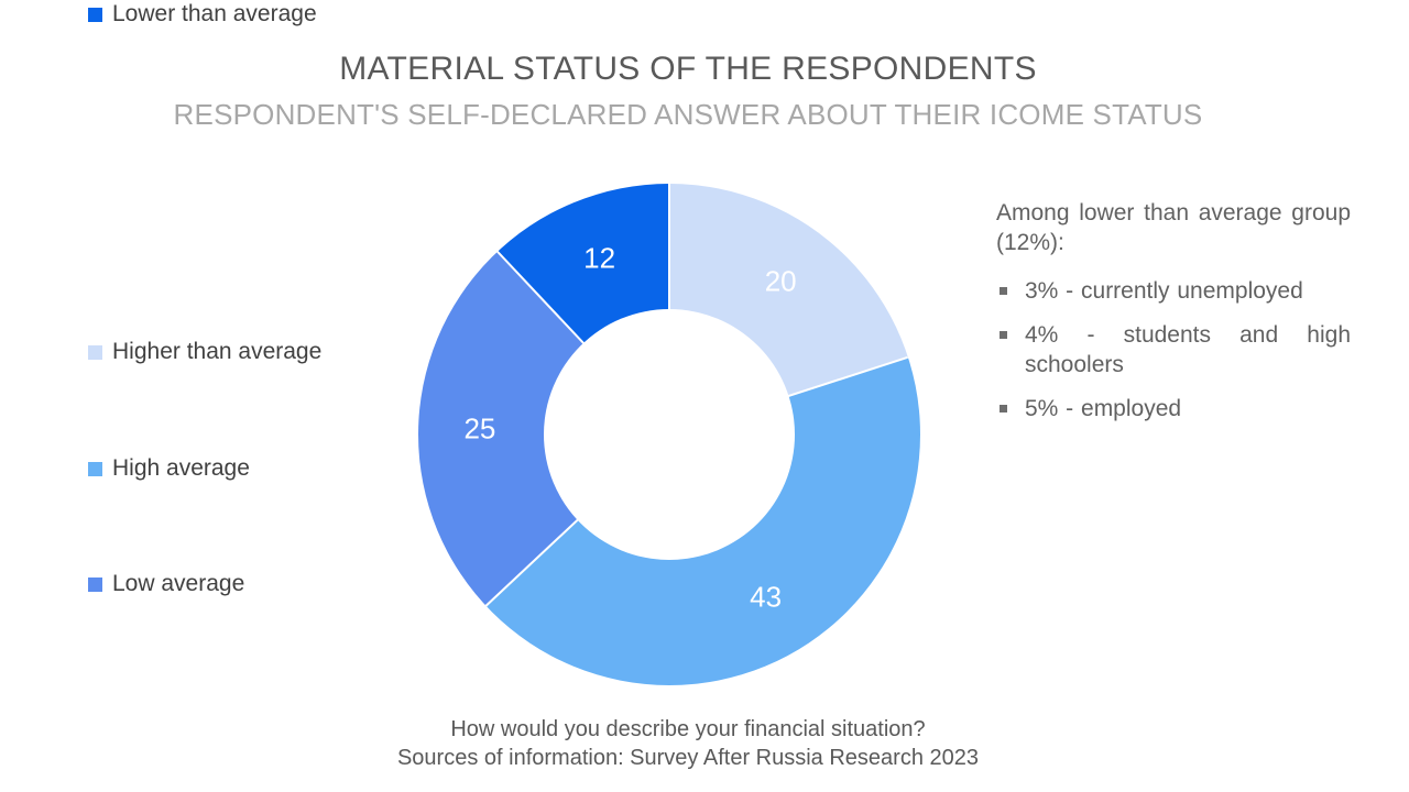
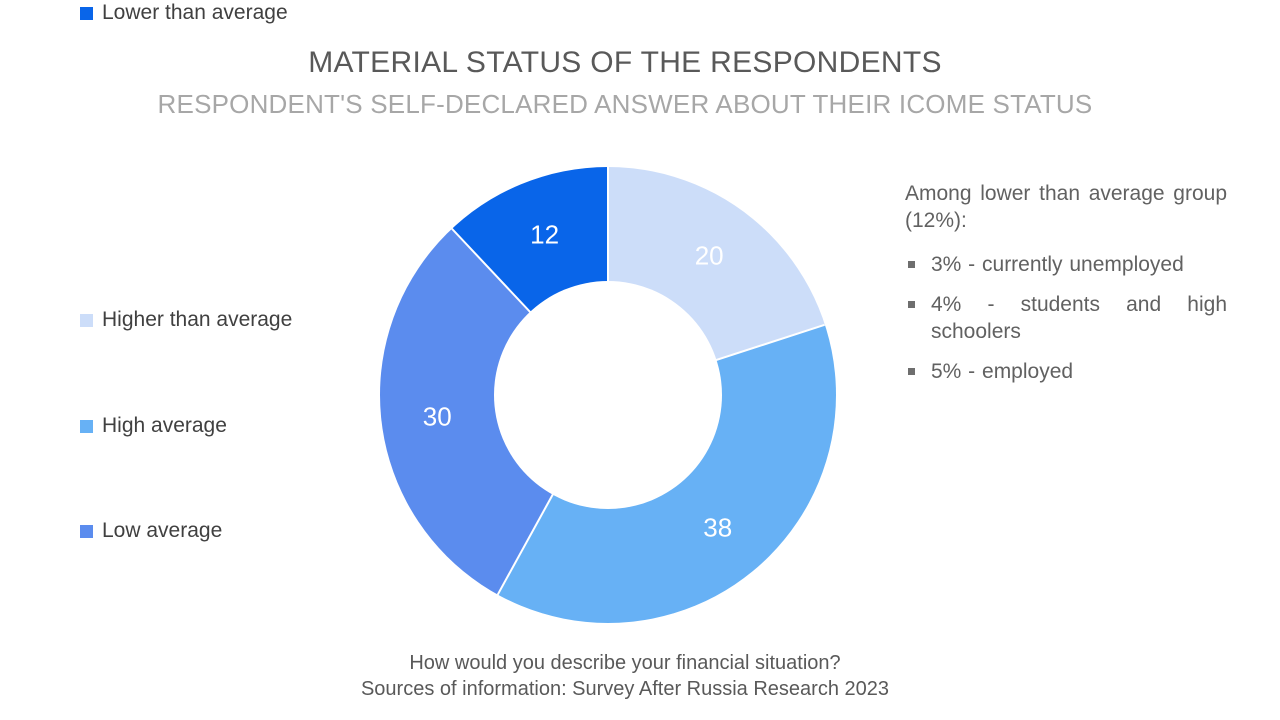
High average: 43 -> 38
Low average: 25 -> 30
